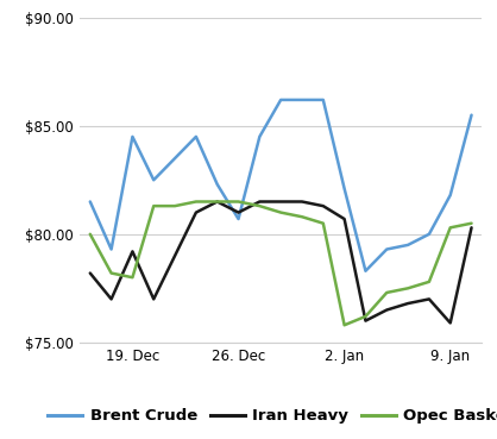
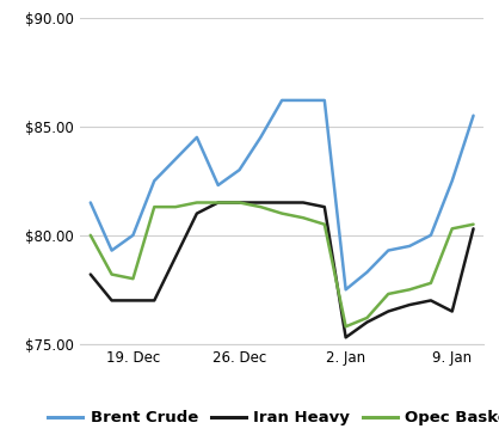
Brent Crude/19. Dec: $84.5 -> $80.0
Iran Heavy/19. Dec: $79.2 -> $77.0
Brent Crude/26. Dec: $80.7 -> $83.0
Iran Heavy/26. Dec: $81.0 -> $81.5
Brent Crude/2. Jan: $82.1 -> $77.5
Iran Heavy/2. Jan: $80.7 -> $75.3
Brent Crude/9. Jan: $81.8 -> $82.5
Iran Heavy/9. Jan: $75.9 -> $76.5
